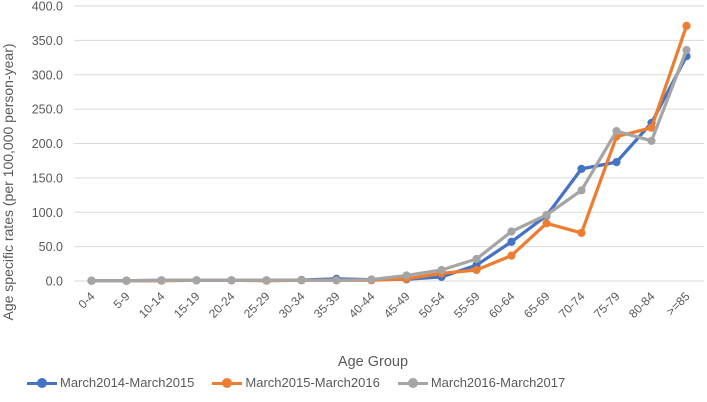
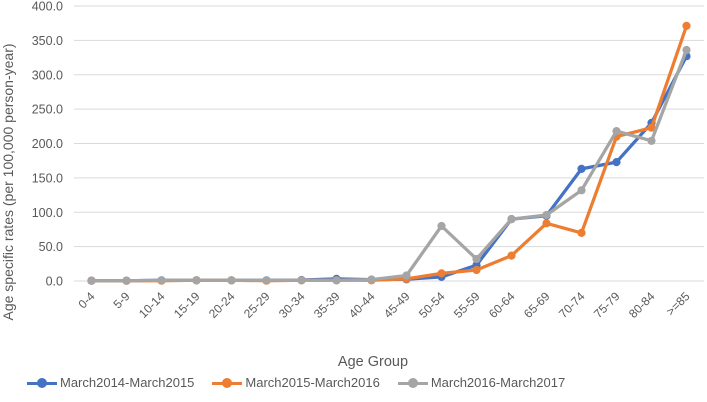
March2016-March2017/50-54: 20 -> 80
March2014-March2015/60-64: 60 -> 90
March2016-March2017/60-64: 70 -> 90
